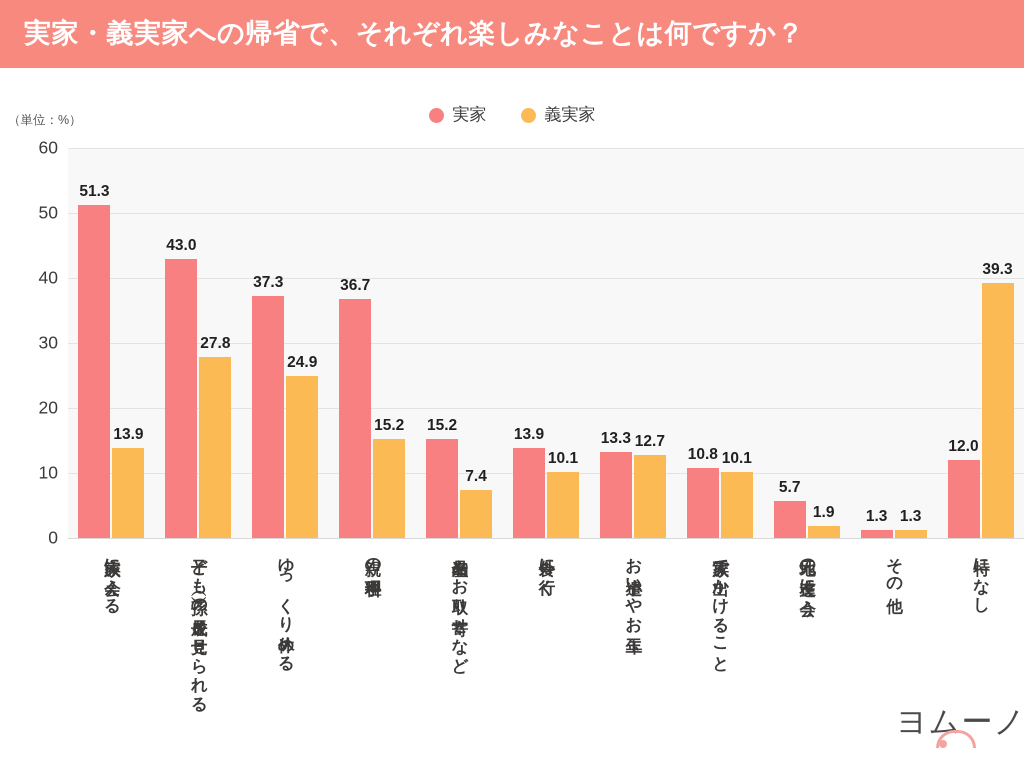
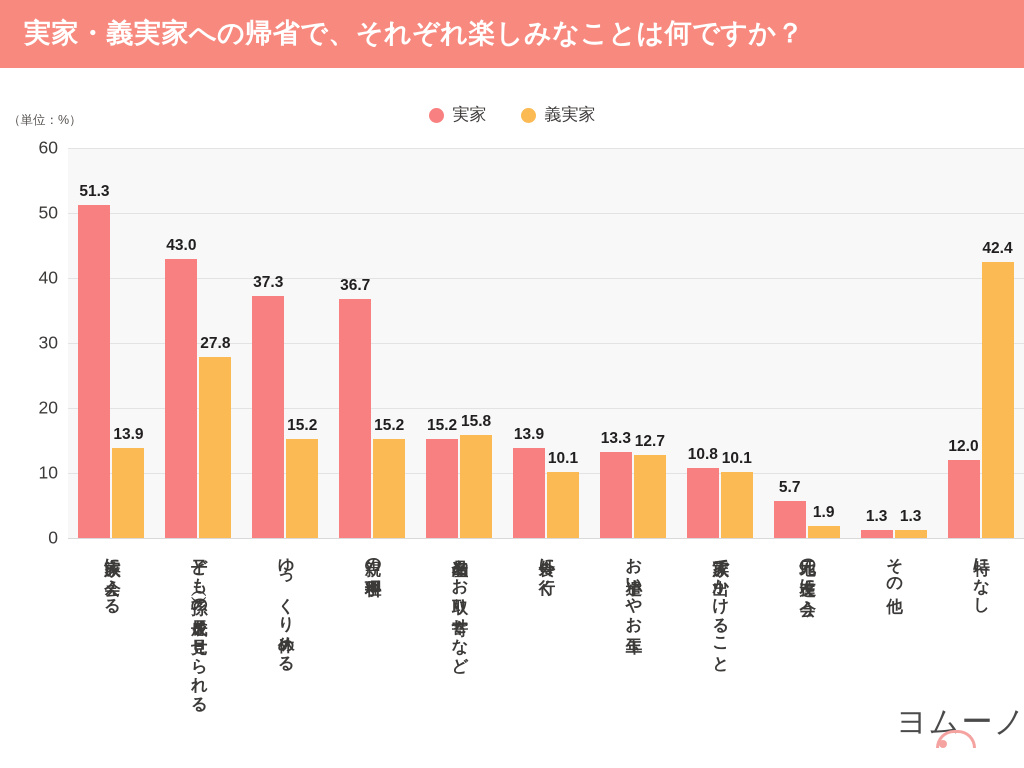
義実家/ゆっくり休める: 24.9 -> 15.2
義実家/名産品やお取り寄せなど: 7.4 -> 15.8
義実家/特になし: 39.3 -> 42.4
